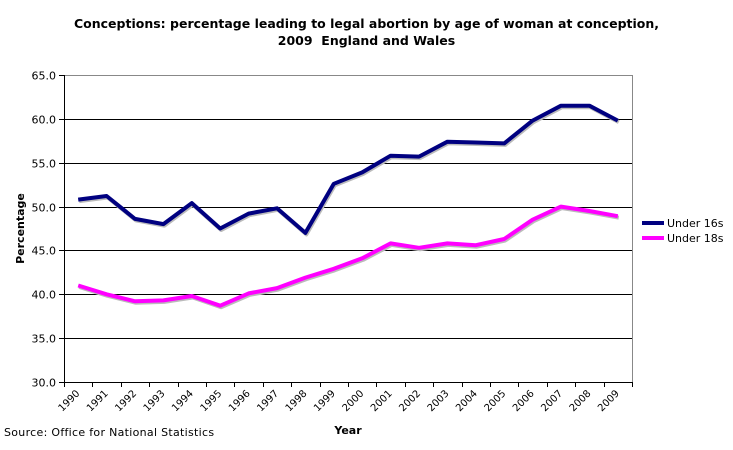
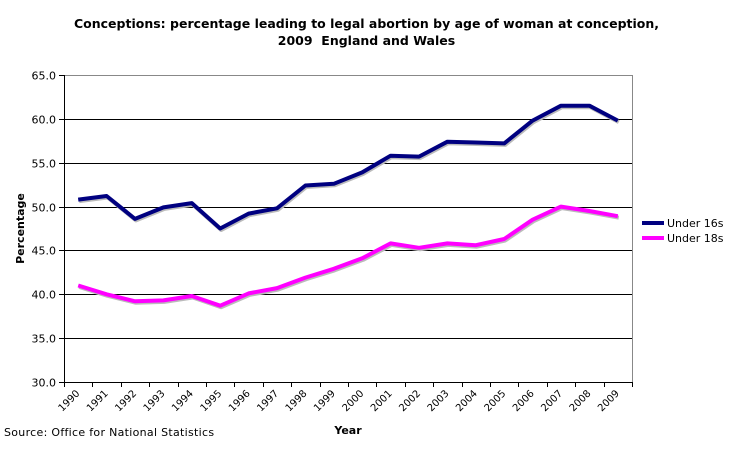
Under 16s/1993: 48 -> 50
Under 16s/1998: 47 -> 52
